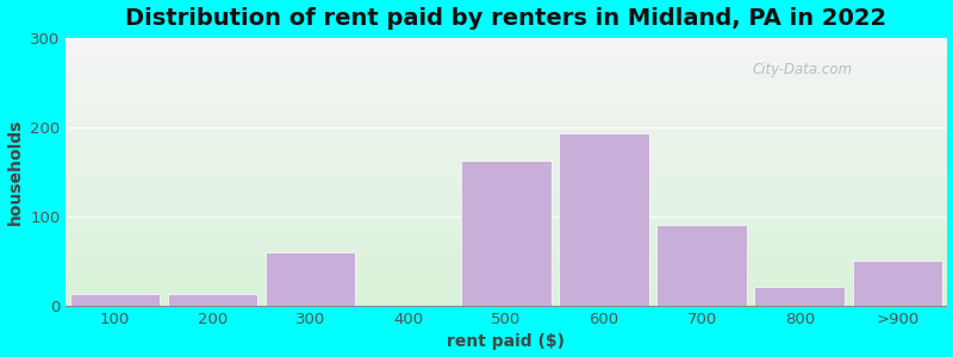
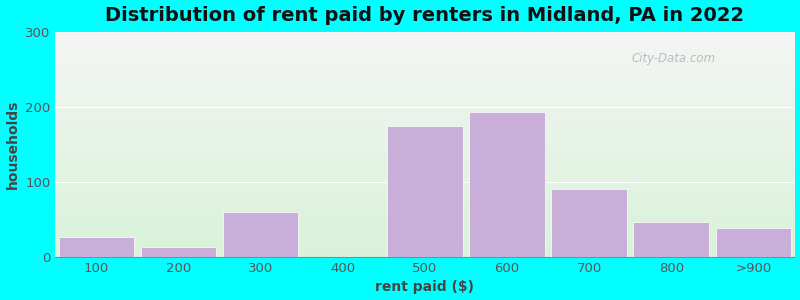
100: 13 -> 26
500: 163 -> 174
800: 22 -> 46
>900: 50 -> 38
